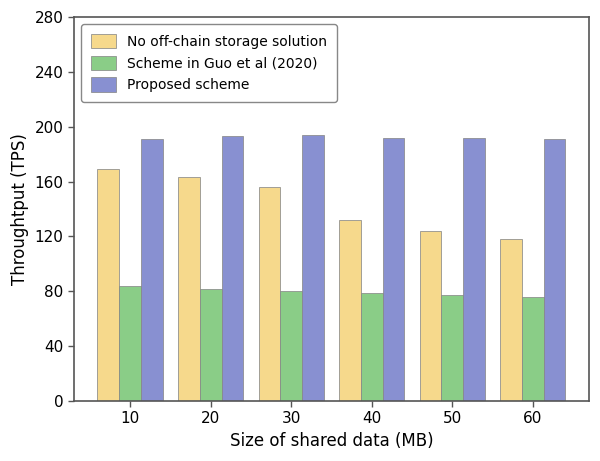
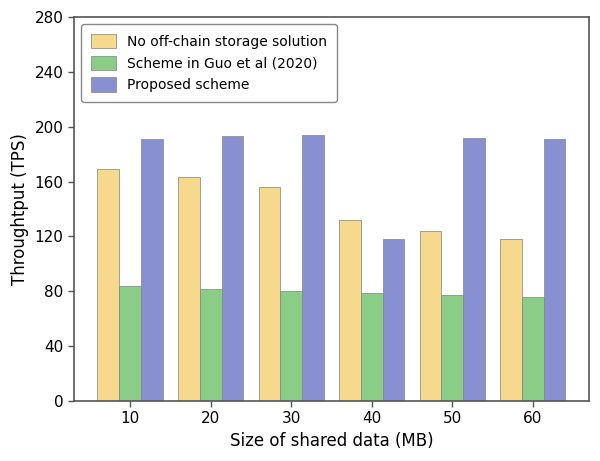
Proposed scheme/40: 192 -> 118
